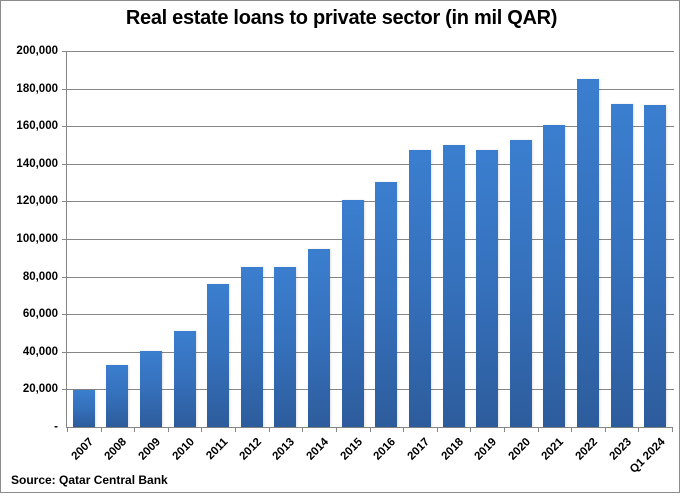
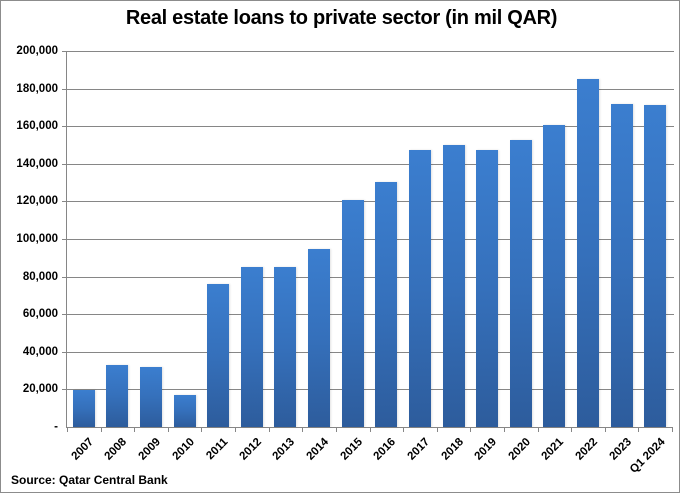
2009: 41000 -> 32000
2010: 51000 -> 17000
